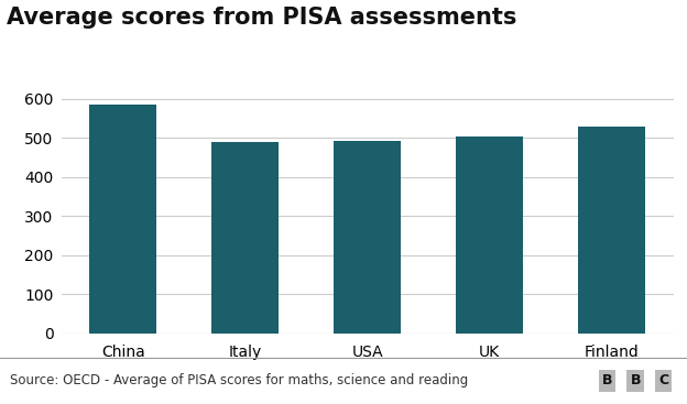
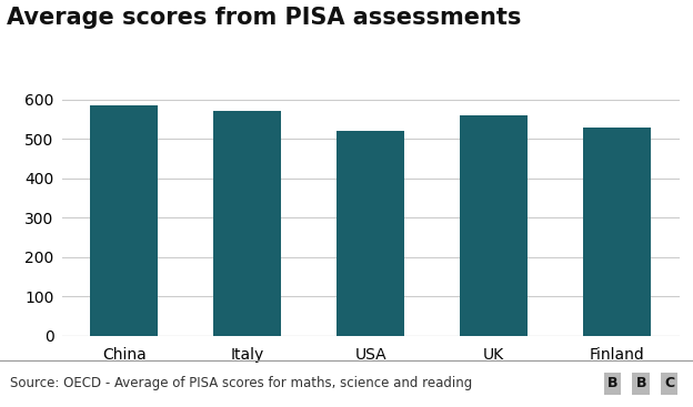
Italy: 490 -> 570
USA: 493 -> 520
UK: 504 -> 560
